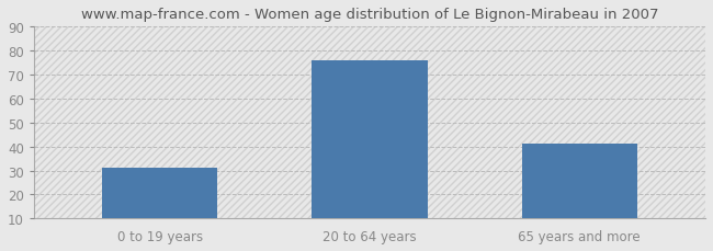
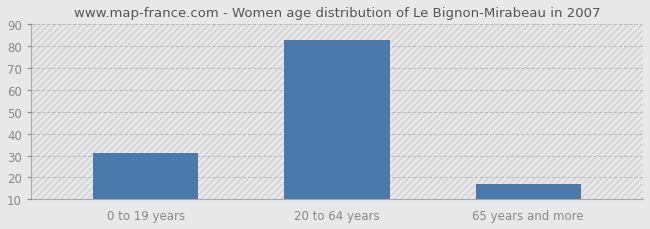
20 to 64 years: 76 -> 83
65 years and more: 41 -> 17
